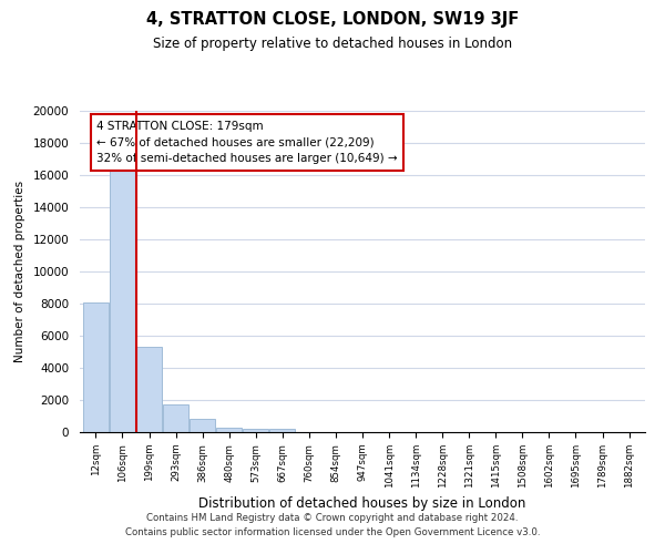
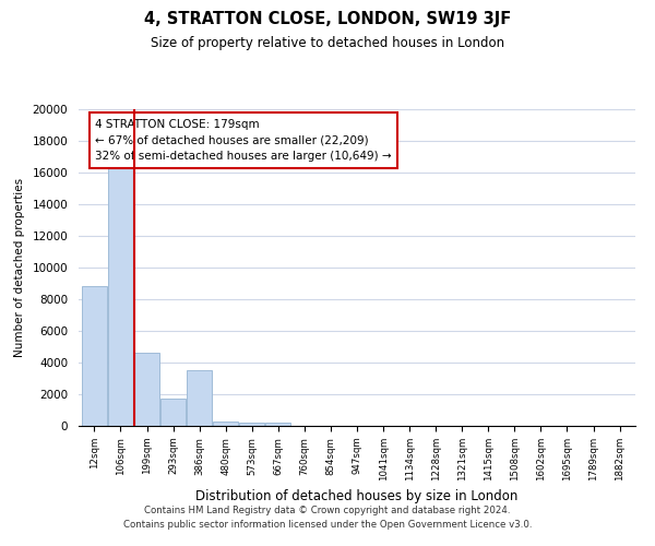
12sqm: 8100 -> 8800
199sqm: 5300 -> 4600
386sqm: 800 -> 3500
